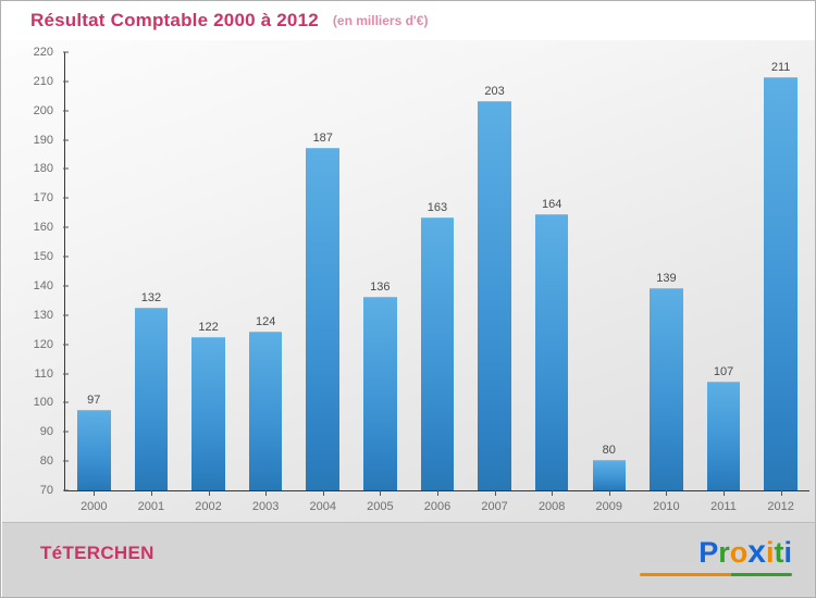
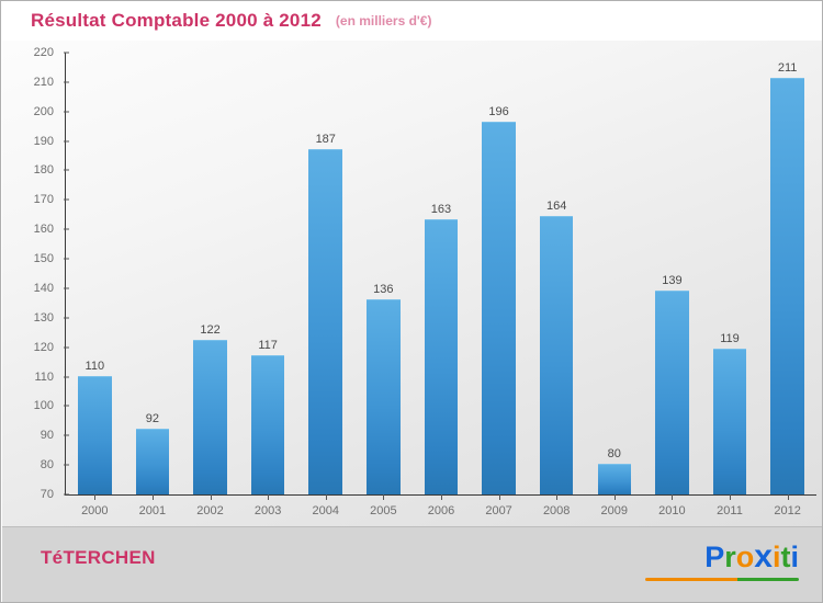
2000: 97 -> 110
2001: 132 -> 92
2003: 124 -> 117
2007: 203 -> 196
2011: 107 -> 119
